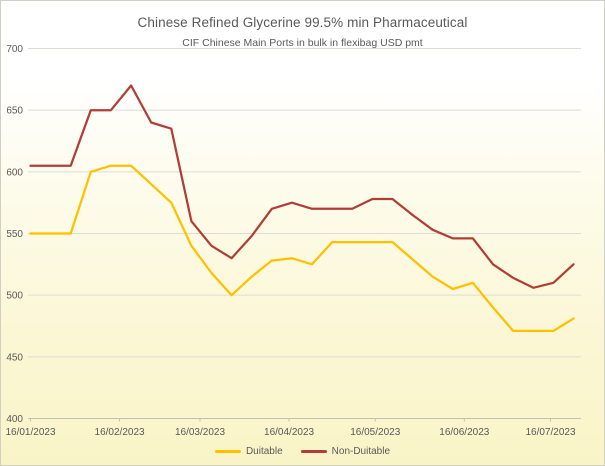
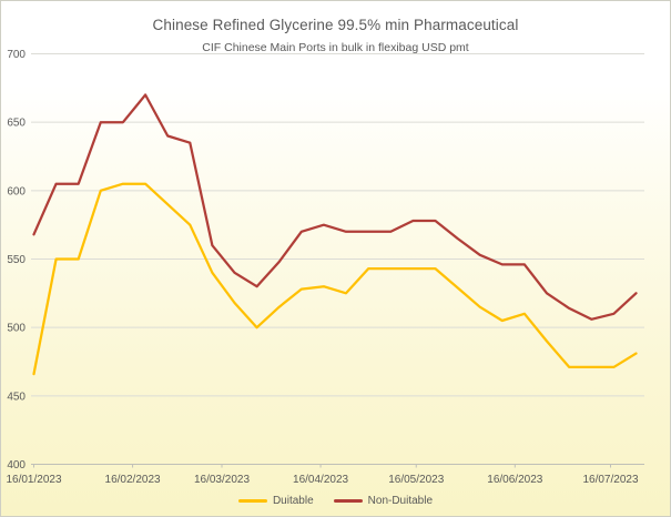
Duitable/16/01/2023: 550 -> 466
Non-Duitable/16/01/2023: 605 -> 568
